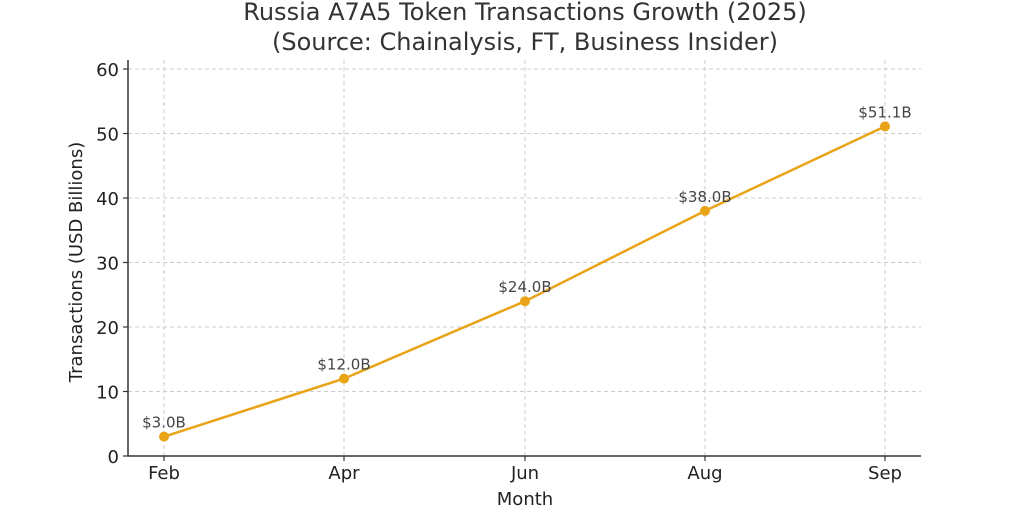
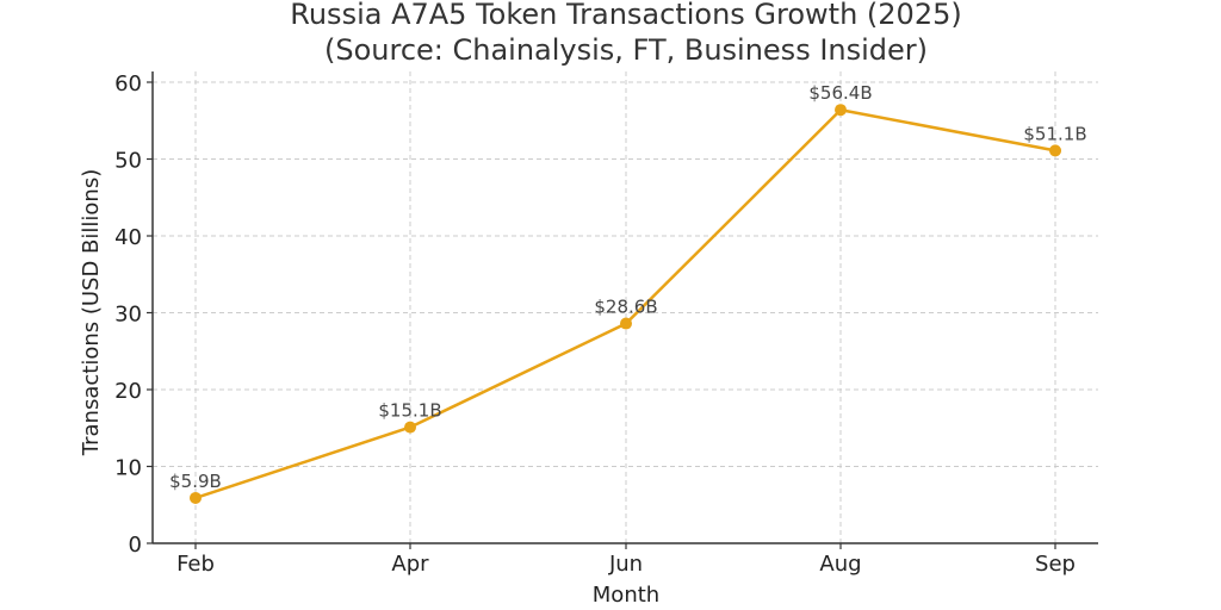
Feb: $3.0B -> $5.9B
Apr: $12.0B -> $15.1B
Jun: $24.0B -> $28.6B
Aug: $38.0B -> $56.4B
